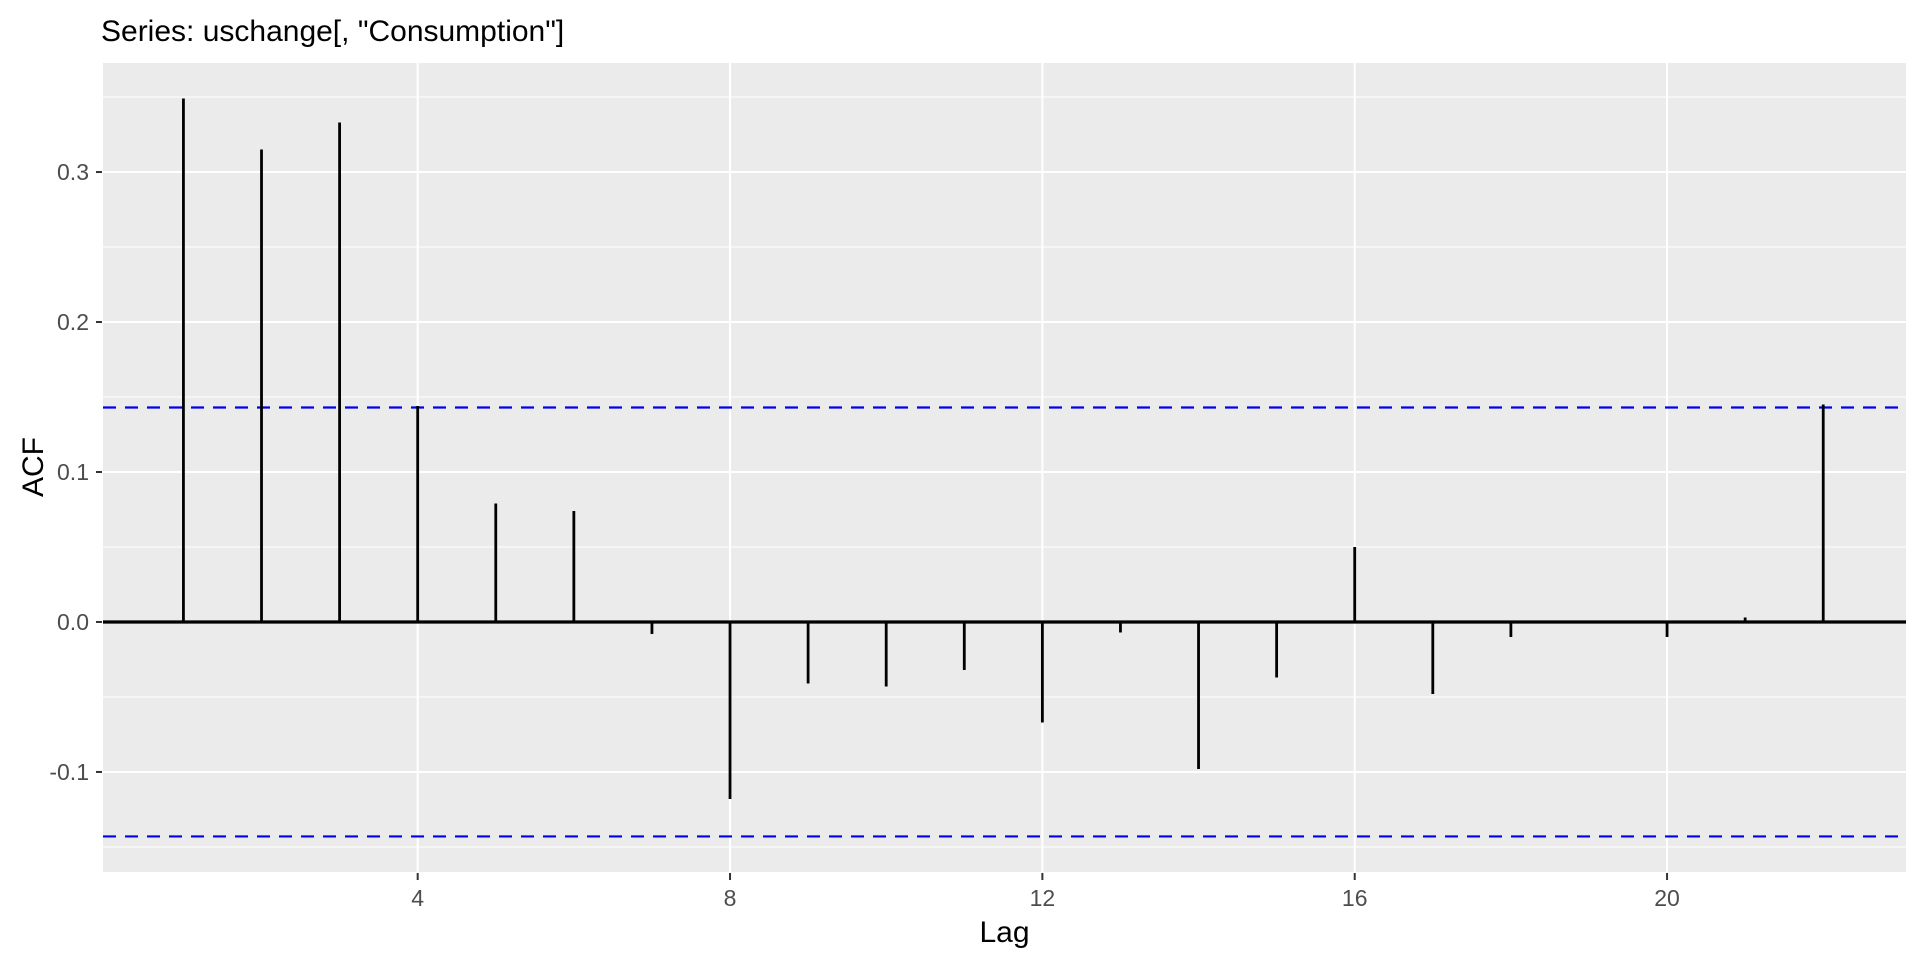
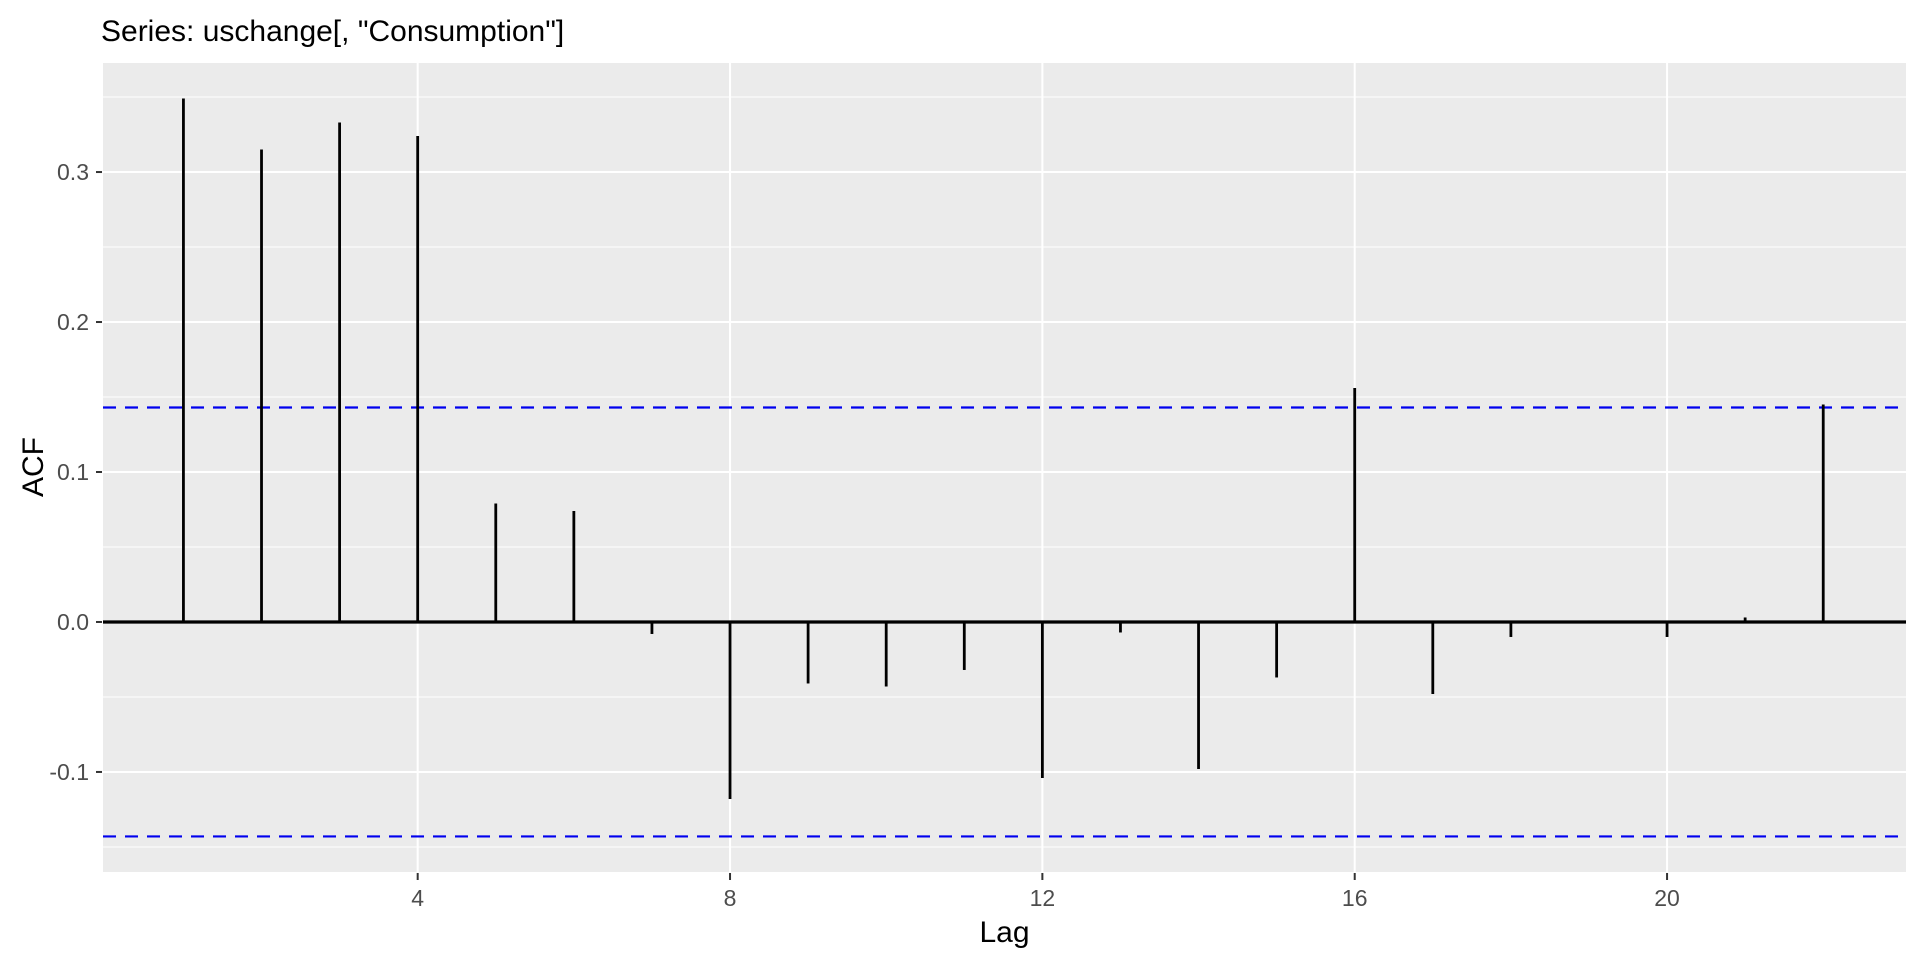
4: 0.144 -> 0.324
12: -0.067 -> -0.104
16: 0.050 -> 0.156
